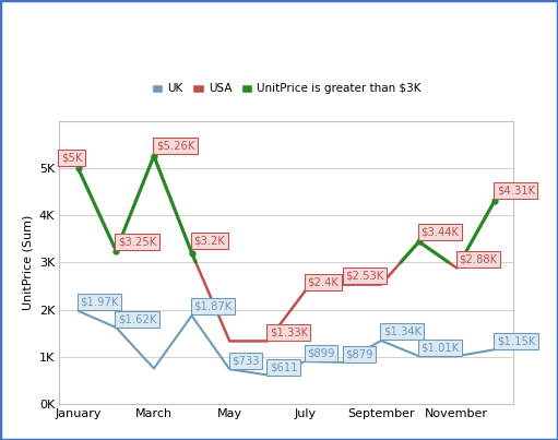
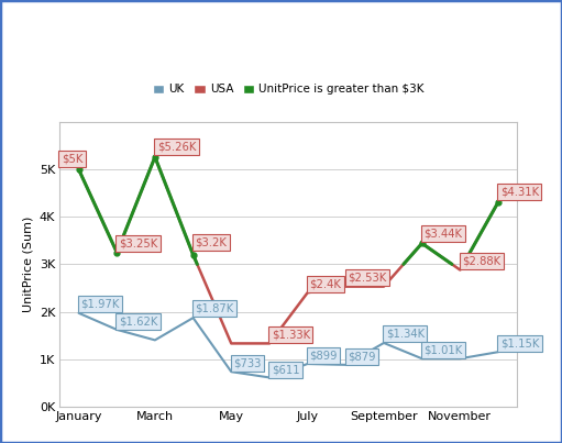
UK/March: 0.75K -> 1.40K
